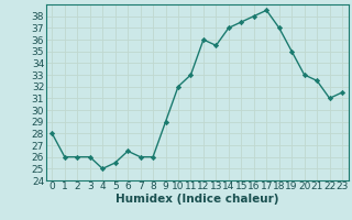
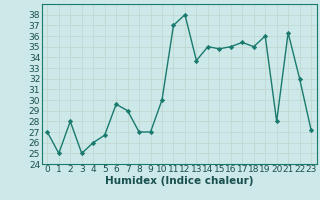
0: 28.0 -> 27.0
1: 26.0 -> 25.0
2: 26.0 -> 28.0
3: 26.0 -> 25.0
4: 25.0 -> 26.0
5: 25.5 -> 26.7
6: 26.5 -> 29.6
7: 26.0 -> 29.0
8: 26.0 -> 27.0
9: 29.0 -> 27.0
10: 32.0 -> 30.0
11: 33.0 -> 37.0
12: 36.0 -> 38.0
13: 35.5 -> 33.7
14: 37.0 -> 35.0
15: 37.5 -> 34.8
16: 38.0 -> 35.0
17: 38.5 -> 35.4
18: 37.0 -> 35.0
19: 35.0 -> 36.0
20: 33.0 -> 28.0
21: 32.5 -> 36.3
22: 31.0 -> 32.0
23: 31.5 -> 27.2
